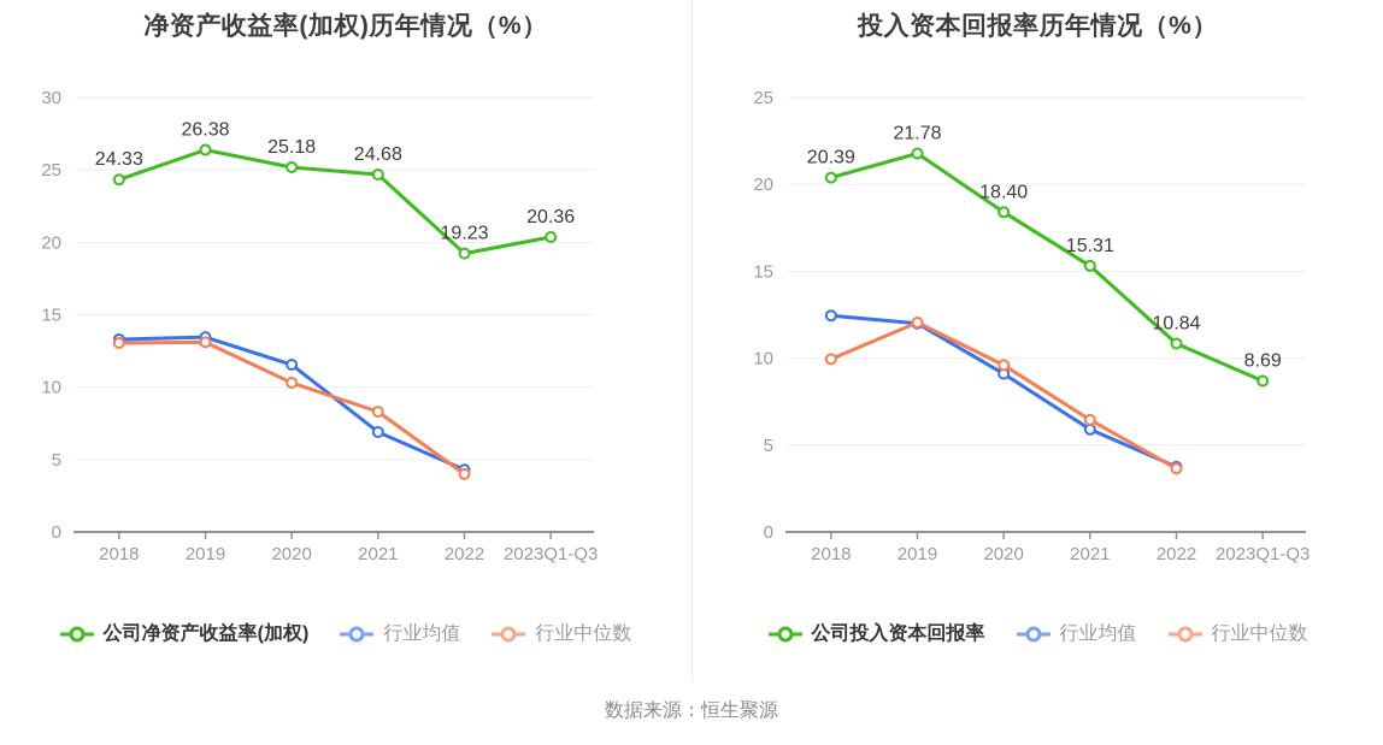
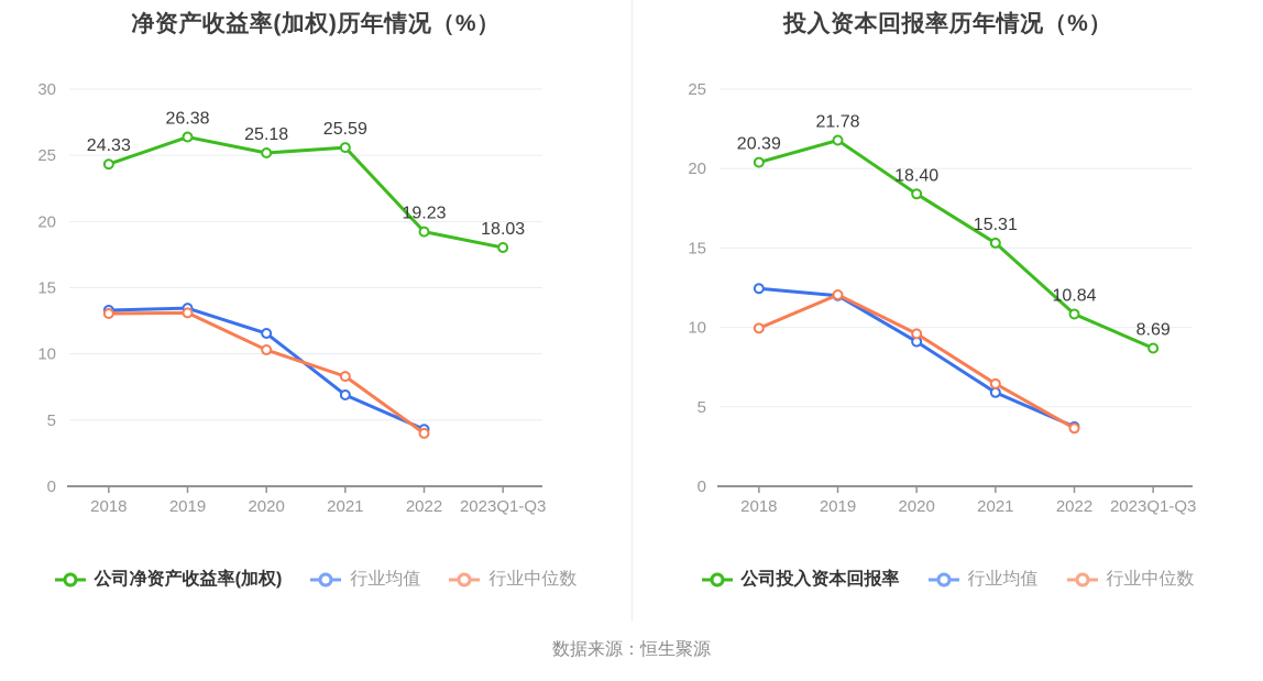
净资产收益率(加权)历年情况（%）/公司净资产收益率(加权)/2021: 24.68 -> 25.59
净资产收益率(加权)历年情况（%）/公司净资产收益率(加权)/2023Q1-Q3: 20.36 -> 18.03
